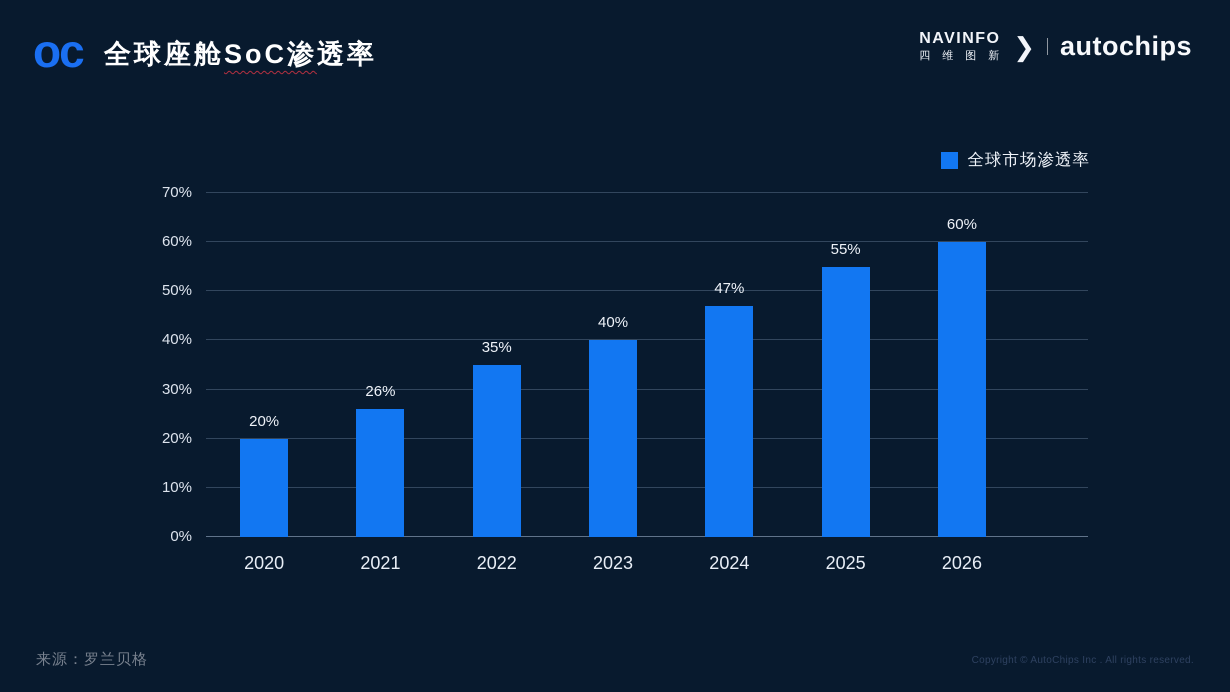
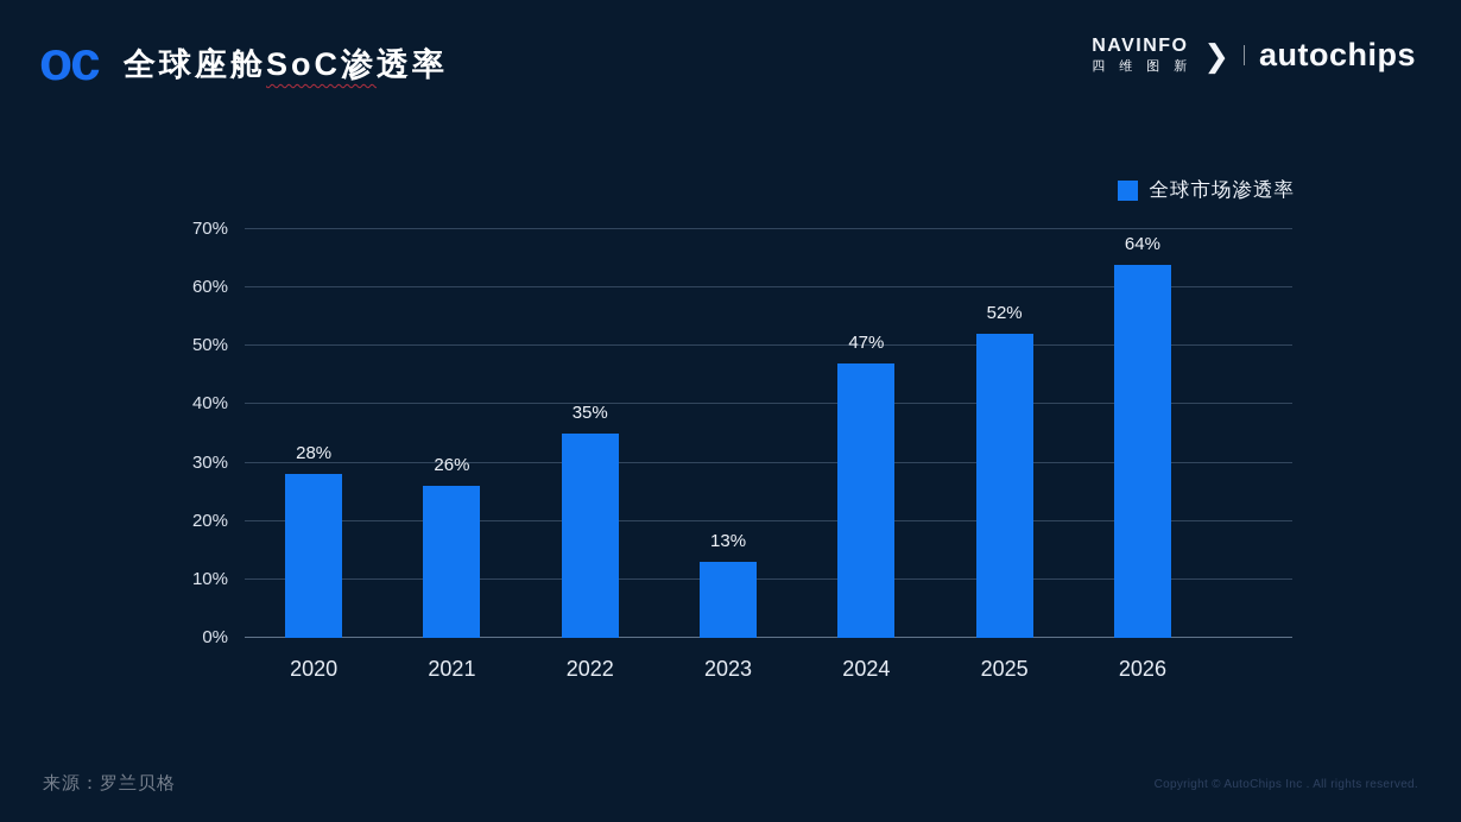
2020: 20% -> 28%
2023: 40% -> 13%
2025: 55% -> 52%
2026: 60% -> 64%
